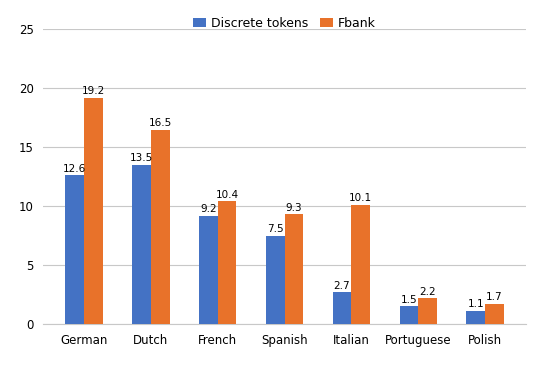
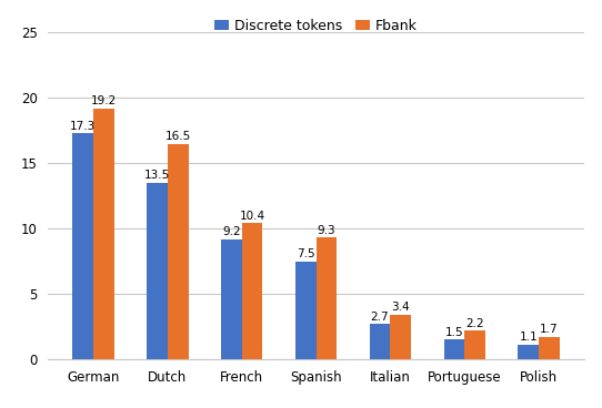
Discrete tokens/German: 12.6 -> 17.3
Fbank/Italian: 10.1 -> 3.4
